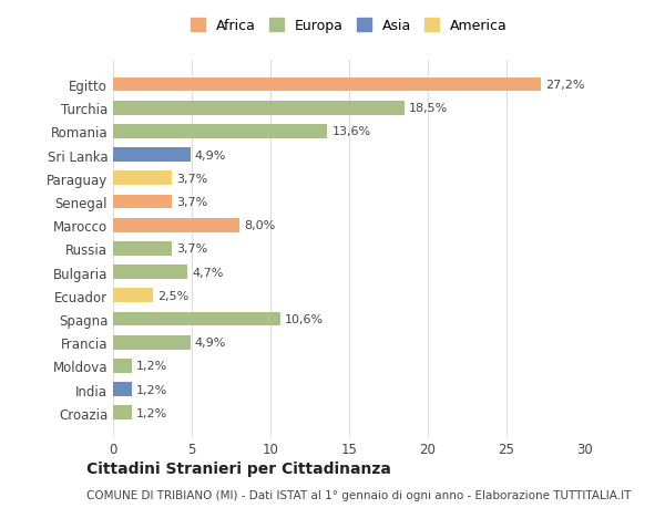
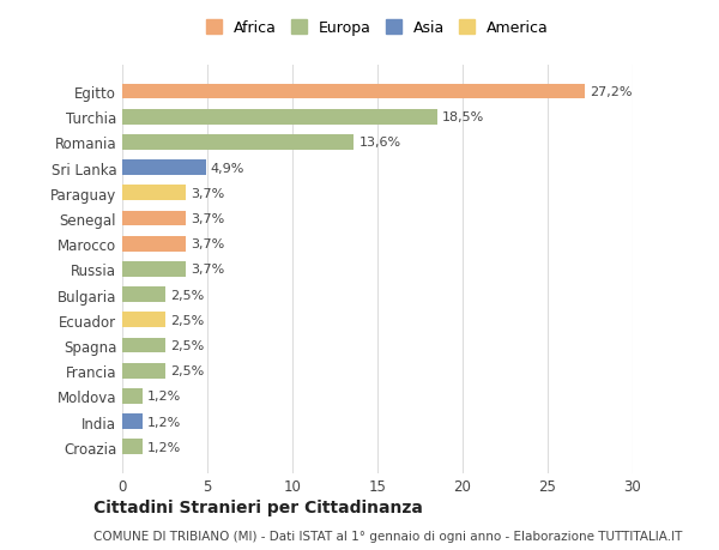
Marocco: 8,0% -> 3,7%
Bulgaria: 4,7% -> 2,5%
Spagna: 10,6% -> 2,5%
Francia: 4,9% -> 2,5%
